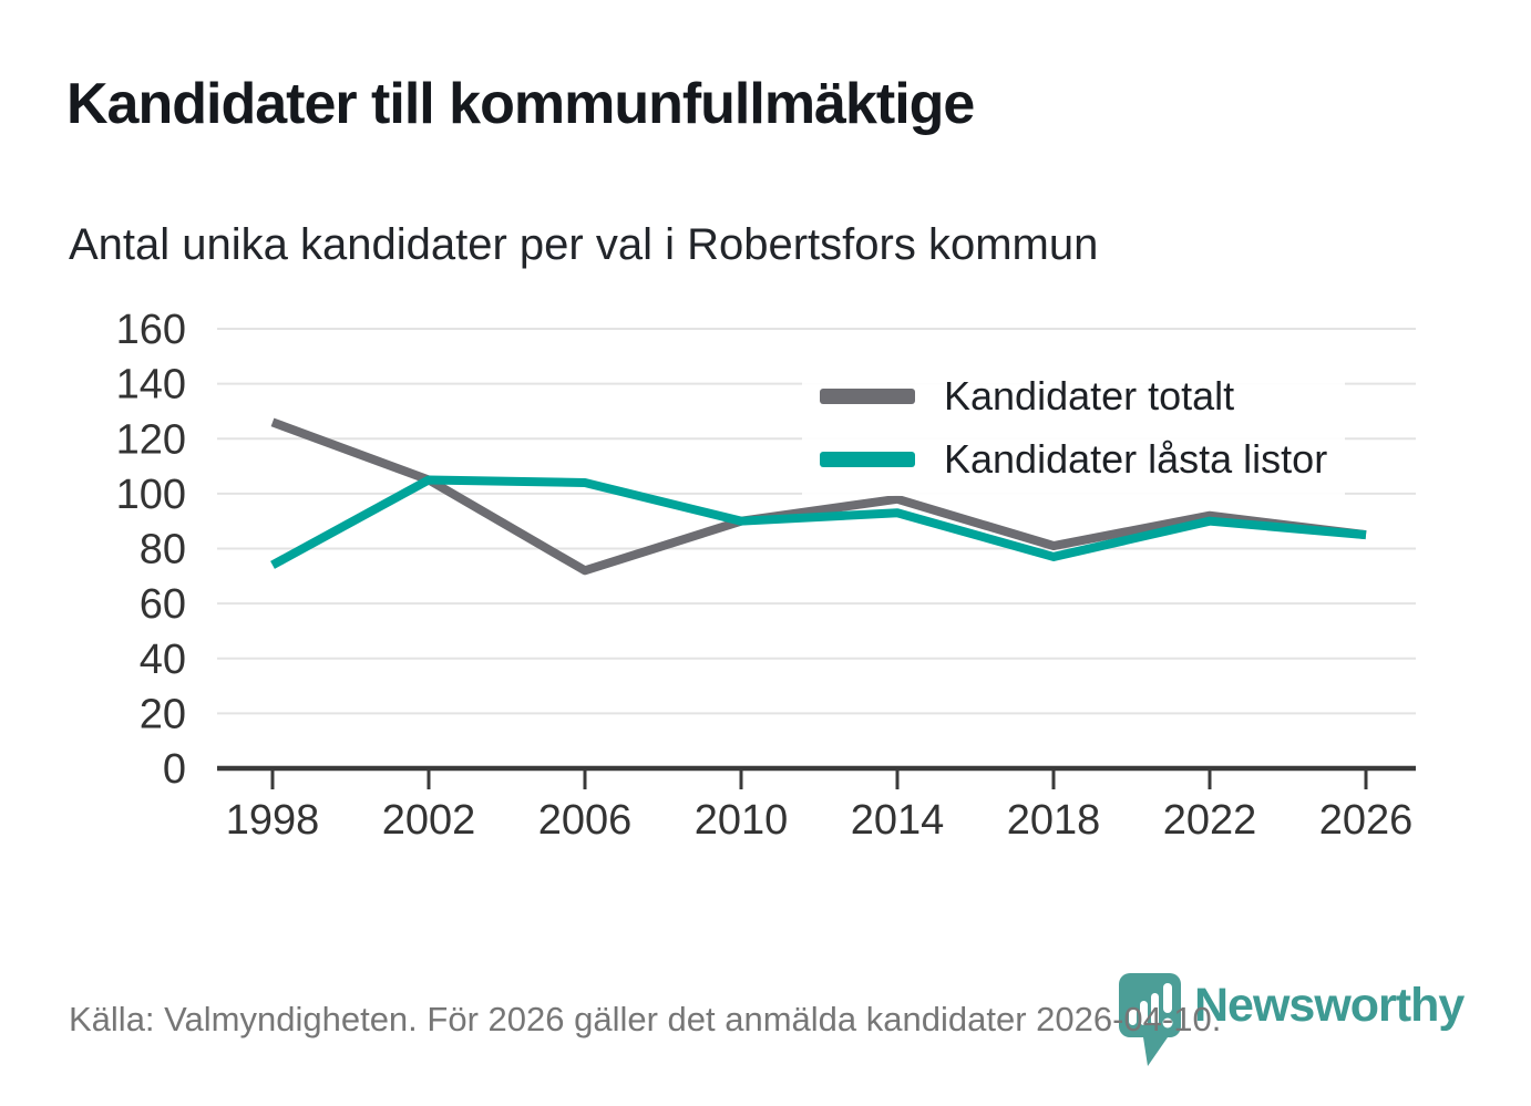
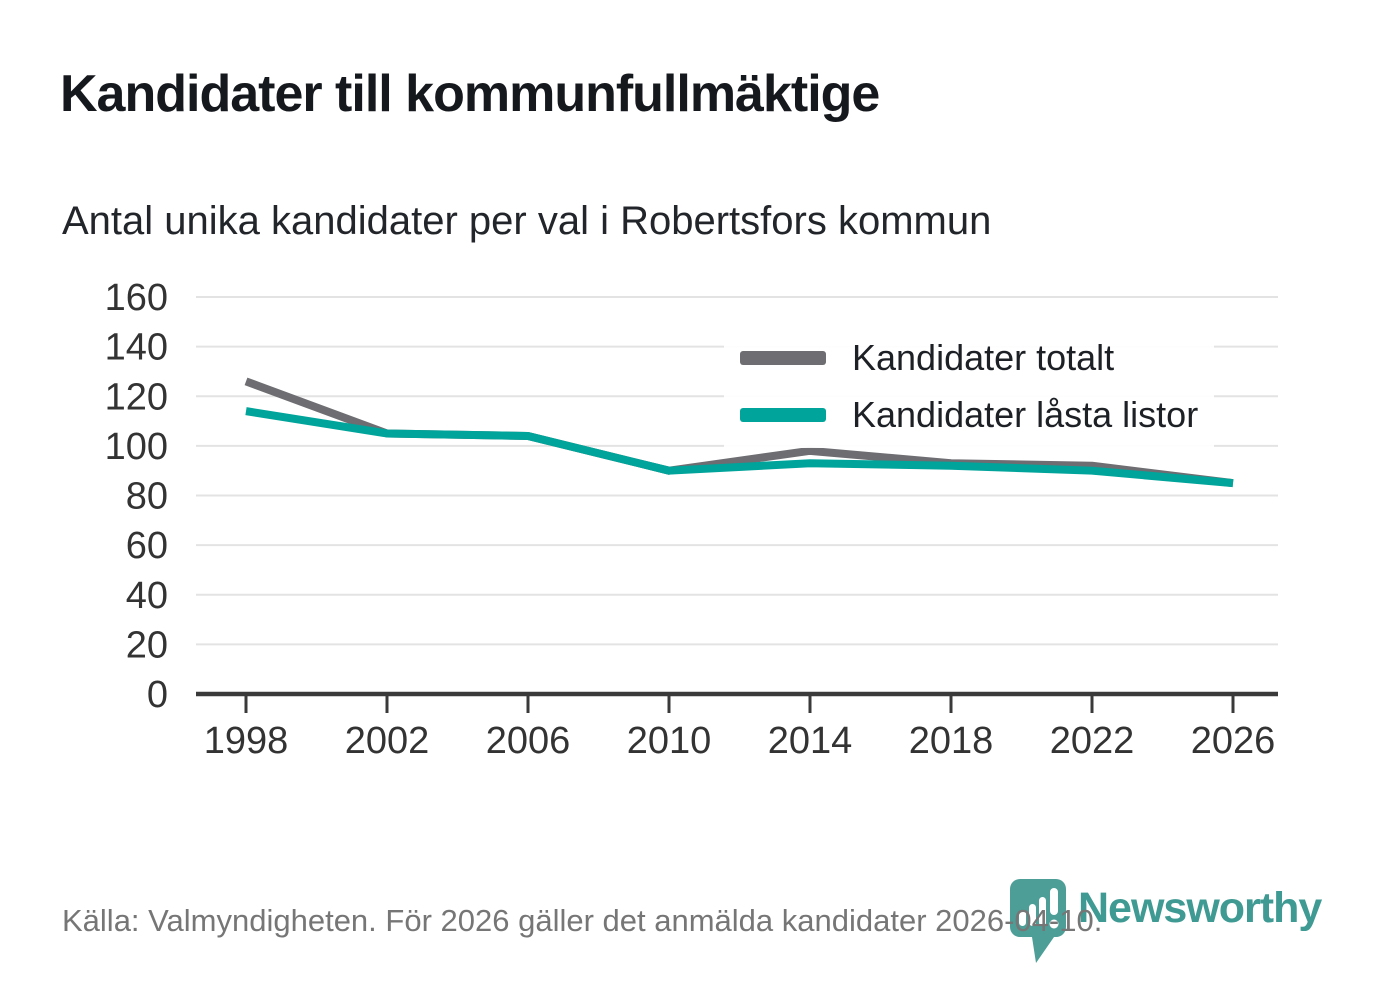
Kandidater låsta listor/1998: 74 -> 114
Kandidater totalt/2006: 72 -> 104
Kandidater totalt/2018: 81 -> 93
Kandidater låsta listor/2018: 77 -> 92
